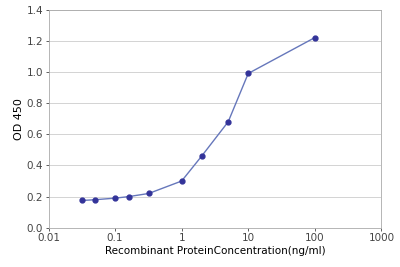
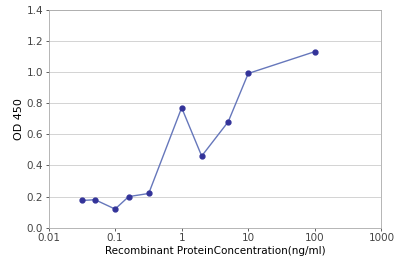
0.1: 0.19 -> 0.12
1: 0.30 -> 0.77
100: 1.22 -> 1.13
